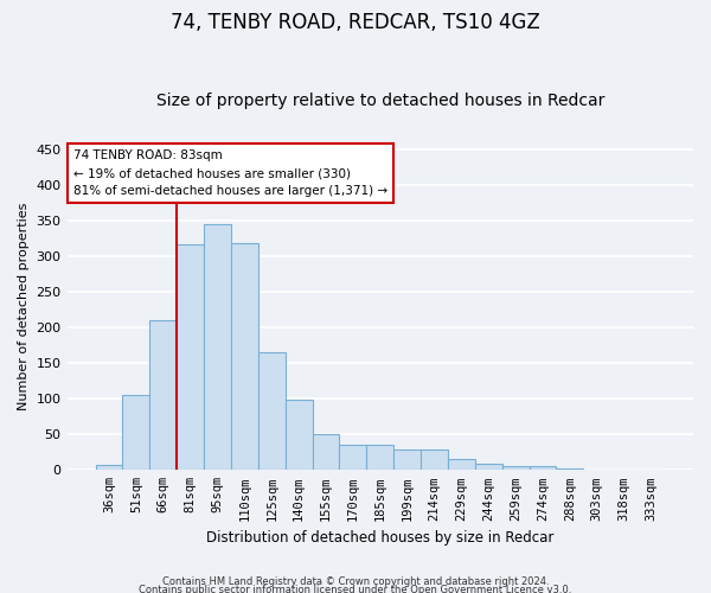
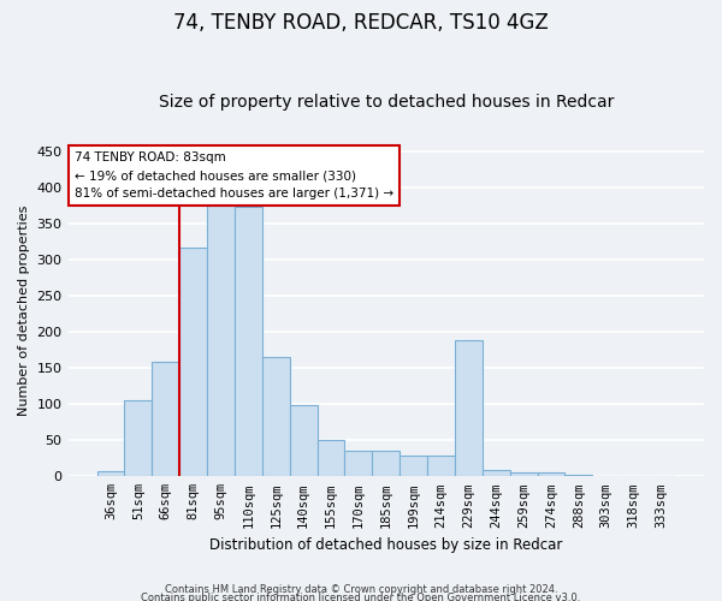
66sqm: 210 -> 158
95sqm: 344 -> 374
110sqm: 318 -> 372
229sqm: 15 -> 188
